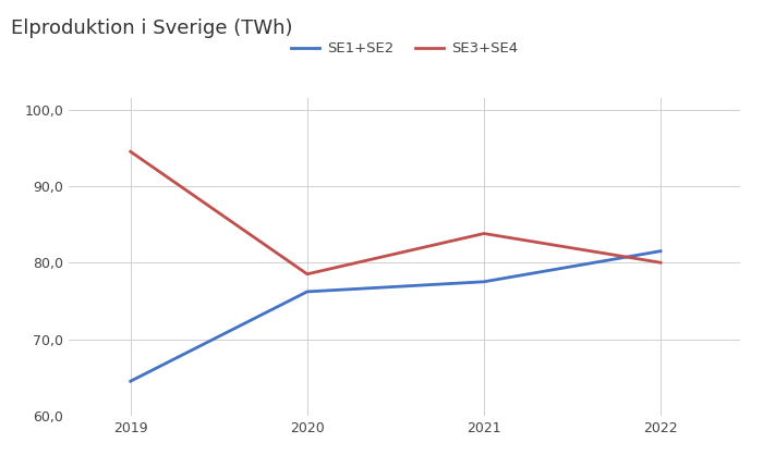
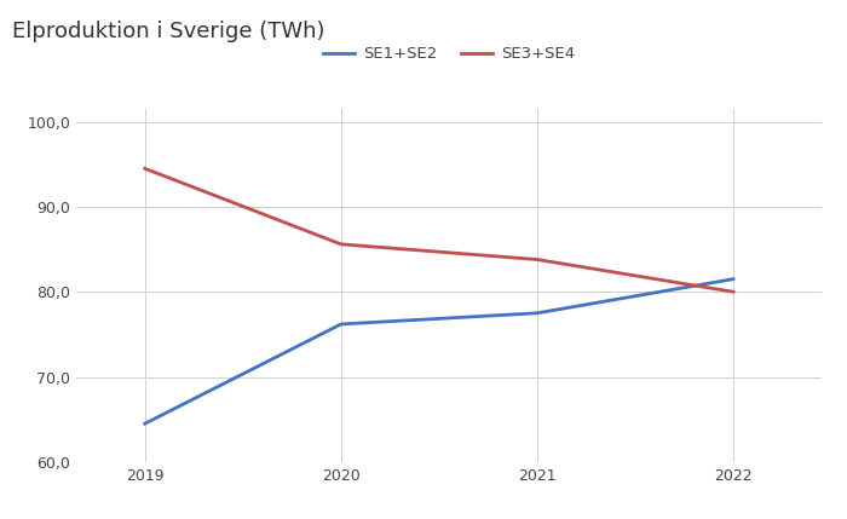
SE3+SE4/2020: 78,5 -> 85,6
